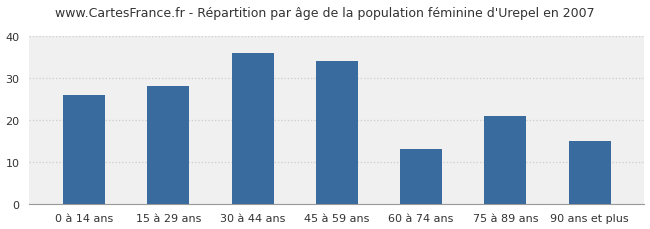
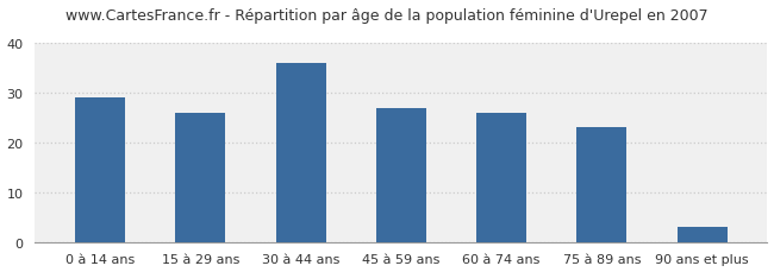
0 à 14 ans: 26 -> 29
15 à 29 ans: 28 -> 26
45 à 59 ans: 34 -> 27
60 à 74 ans: 13 -> 26
75 à 89 ans: 21 -> 23
90 ans et plus: 15 -> 3
